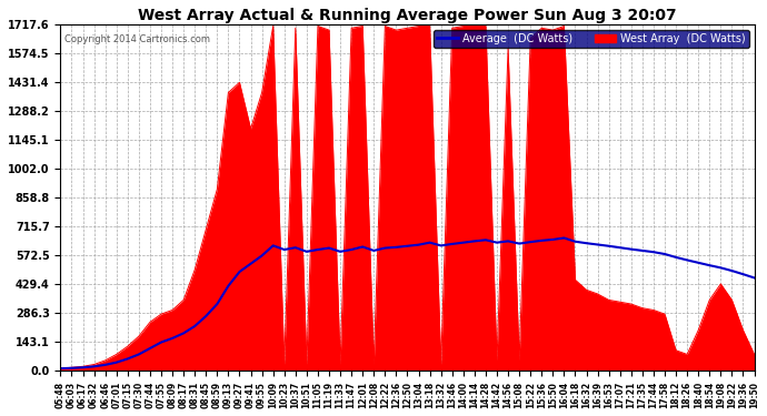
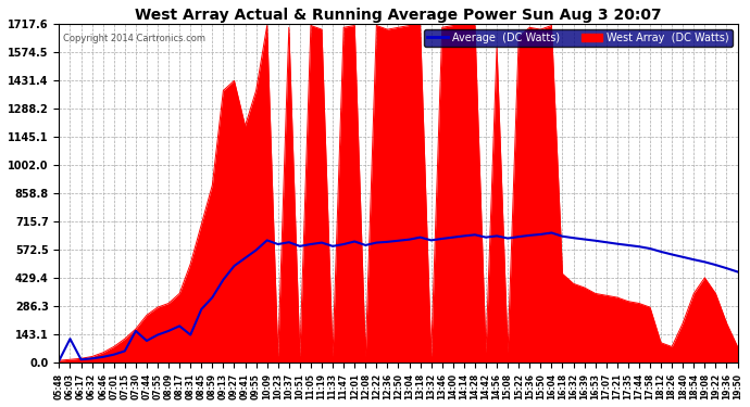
Average (DC Watts)/06:03: 10 -> 120
Average (DC Watts)/07:30: 80 -> 160
Average (DC Watts)/08:31: 220 -> 140
